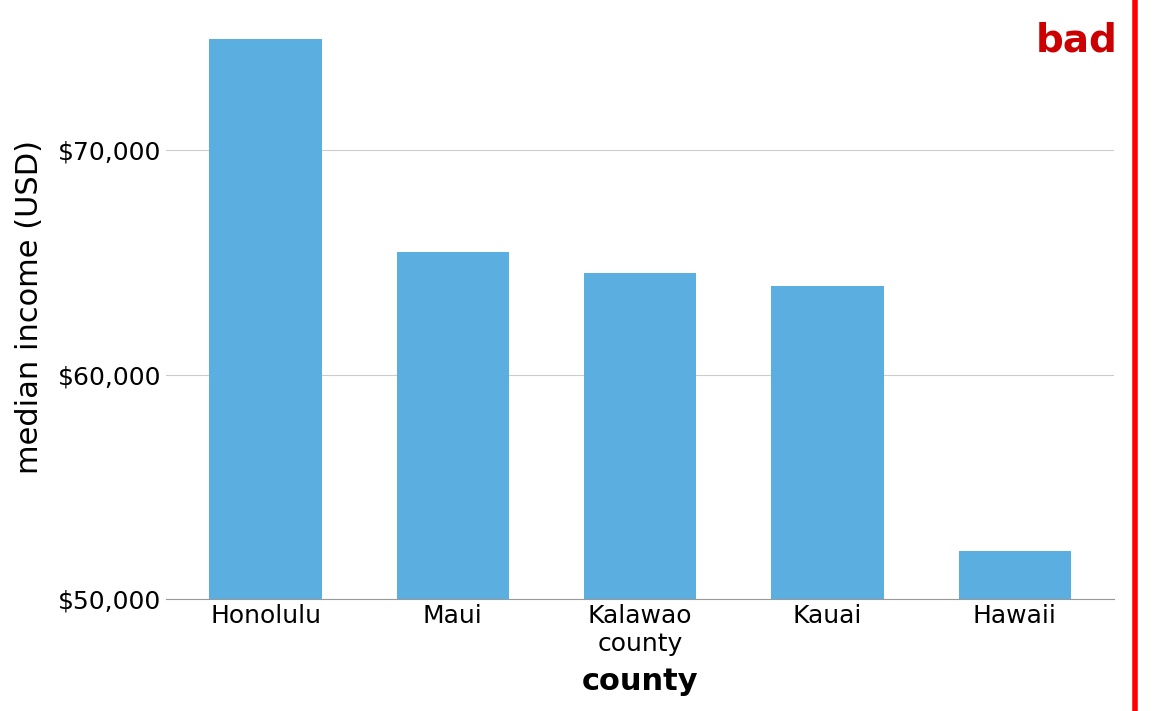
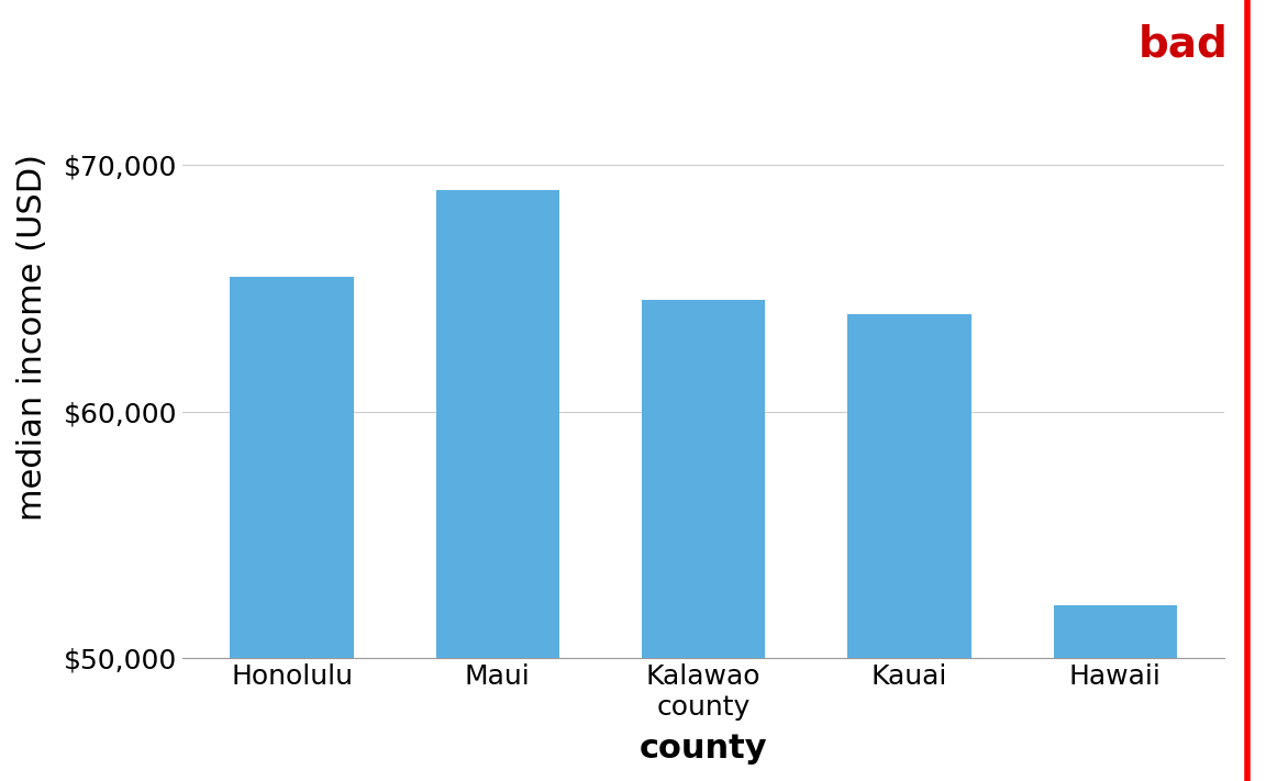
Honolulu: $74,920 -> $65,450
Maui: $65,470 -> $68,950
